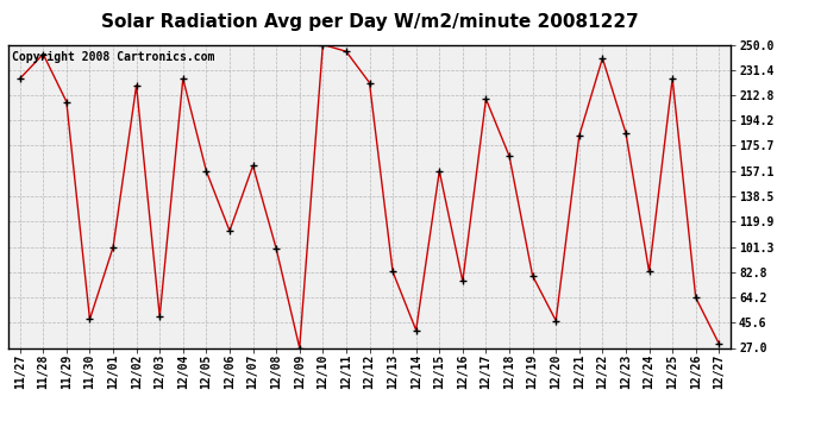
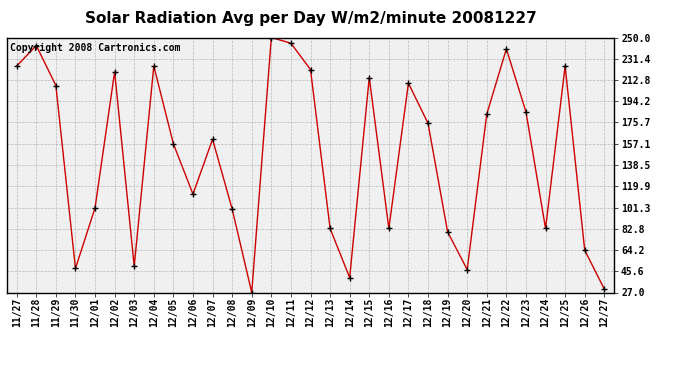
12/15: 157 -> 215
12/16: 76 -> 83
12/18: 168 -> 175
